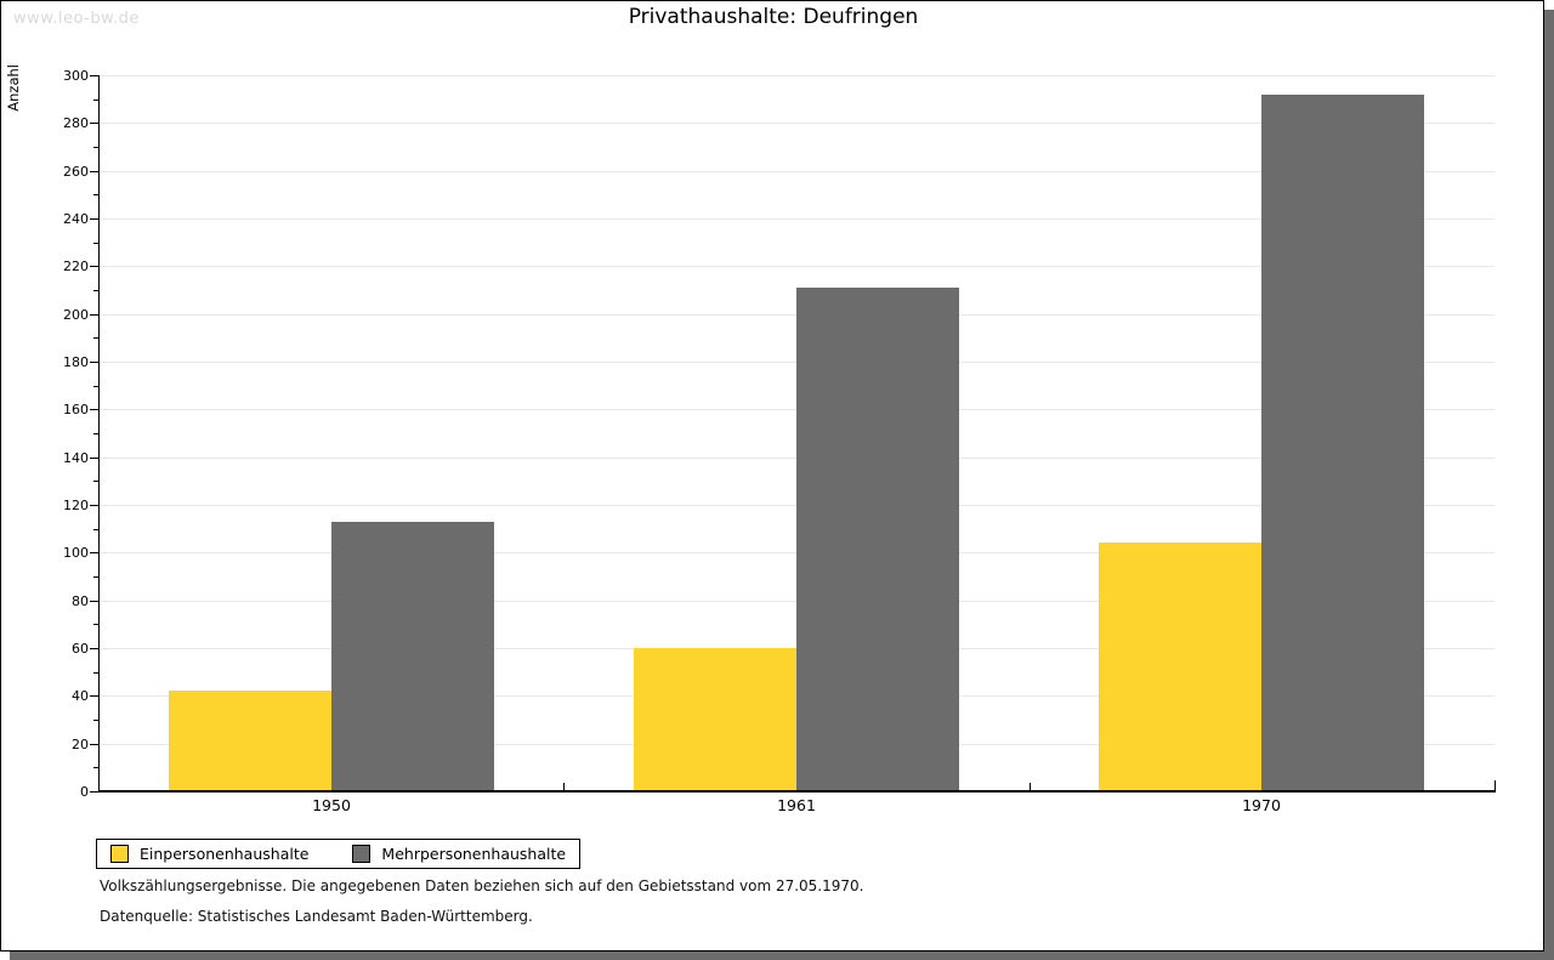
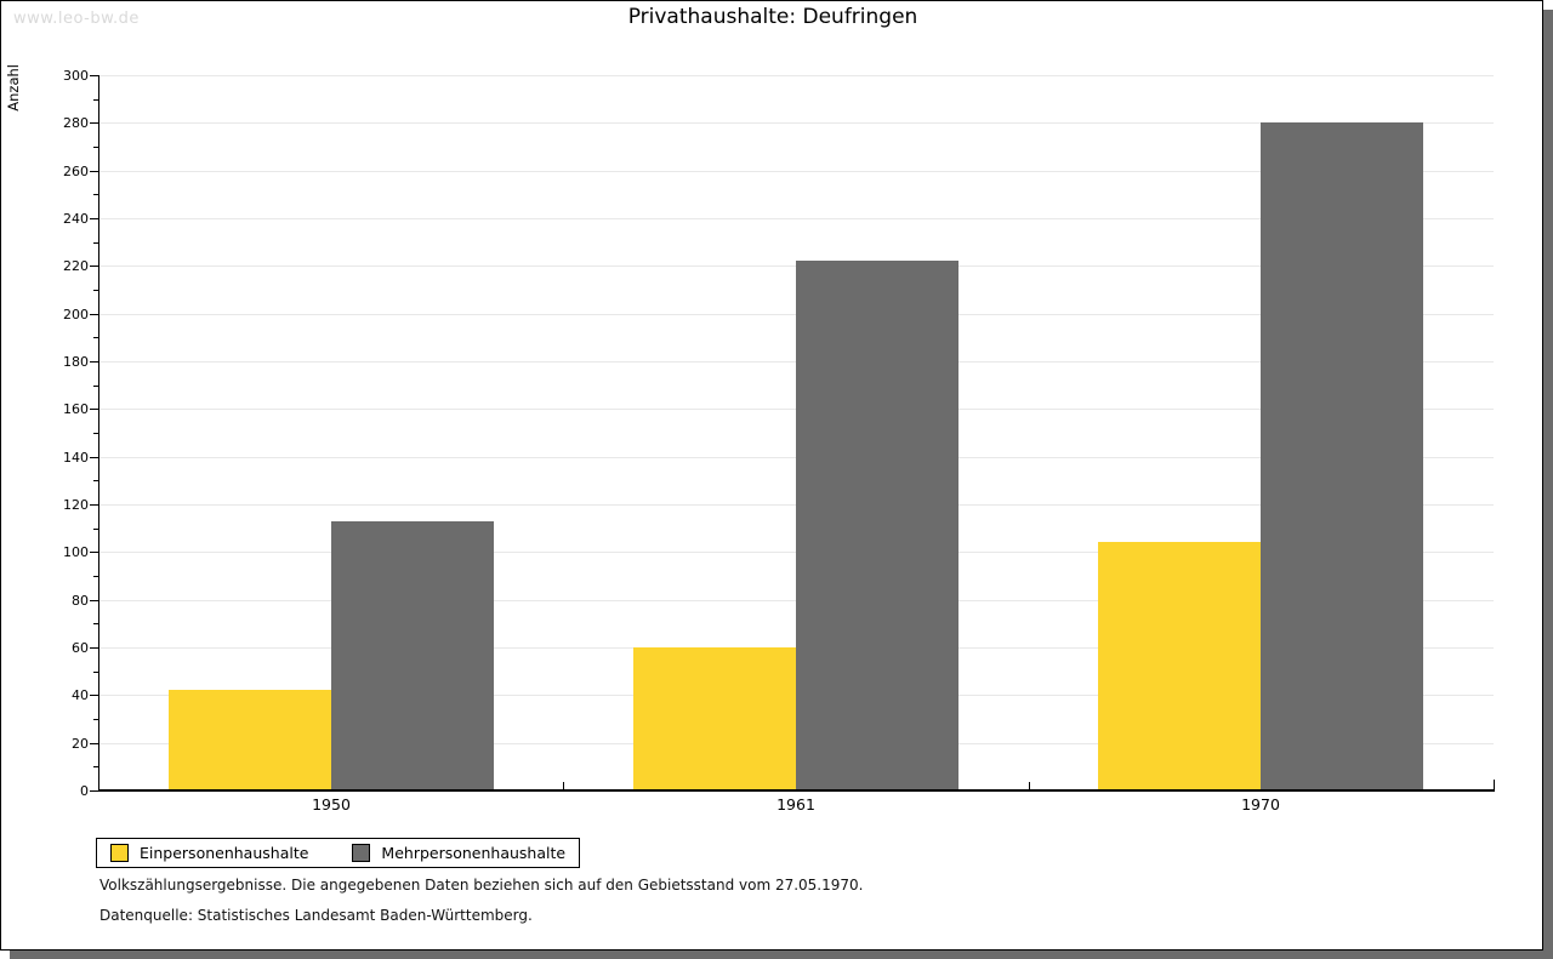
Mehrpersonenhaushalte/1961: 211 -> 222
Mehrpersonenhaushalte/1970: 292 -> 280
